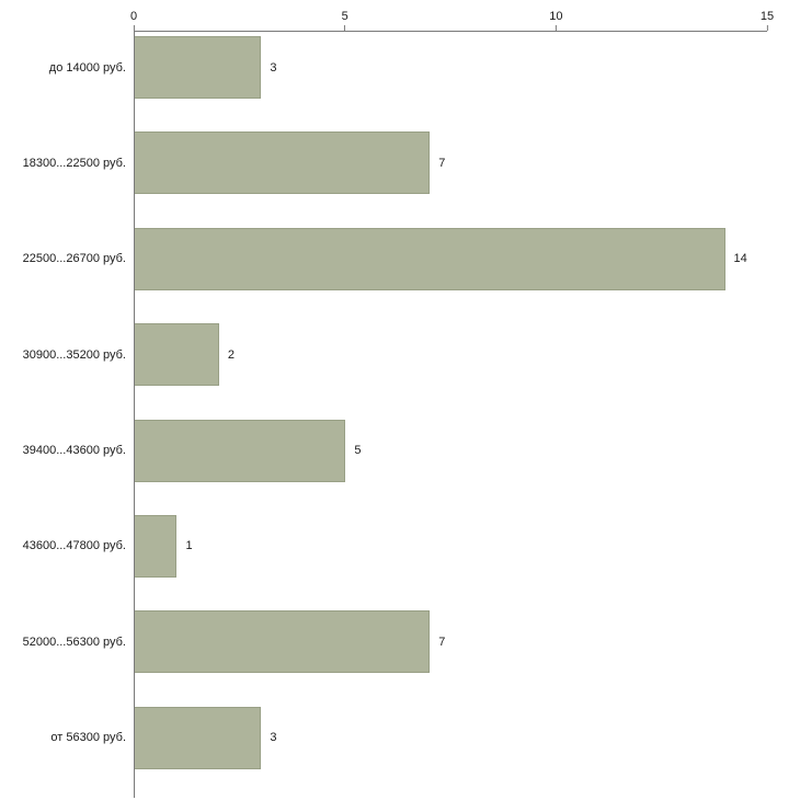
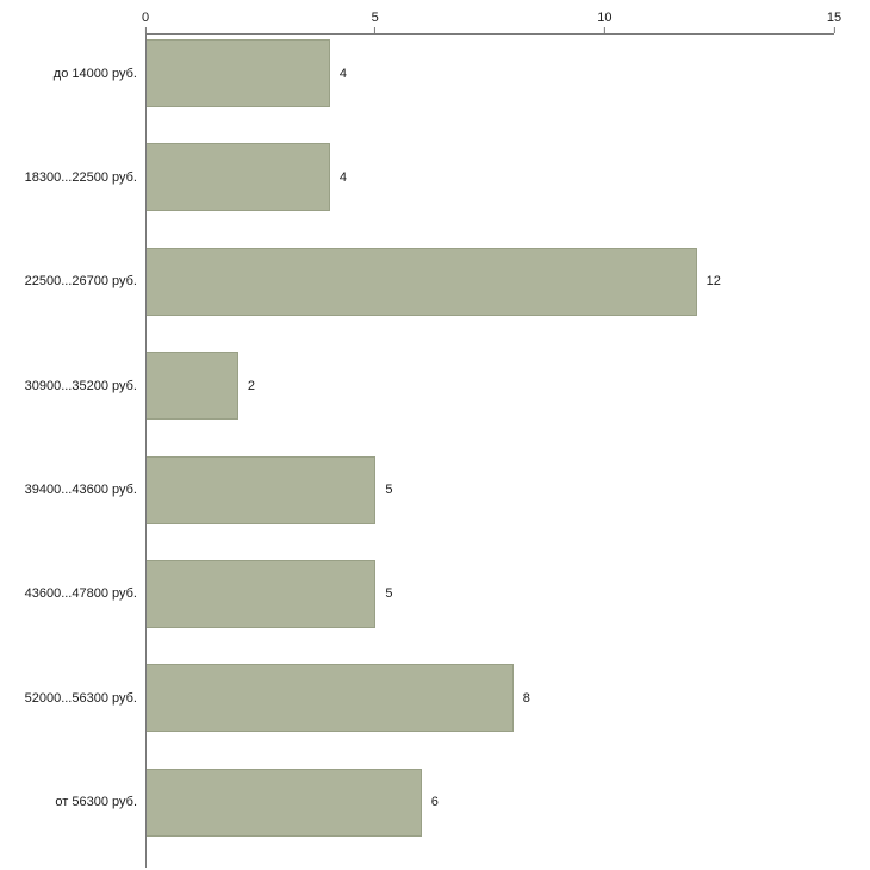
до 14000 руб.: 3 -> 4
18300...22500 руб.: 7 -> 4
22500...26700 руб.: 14 -> 12
43600...47800 руб.: 1 -> 5
52000...56300 руб.: 7 -> 8
от 56300 руб.: 3 -> 6
